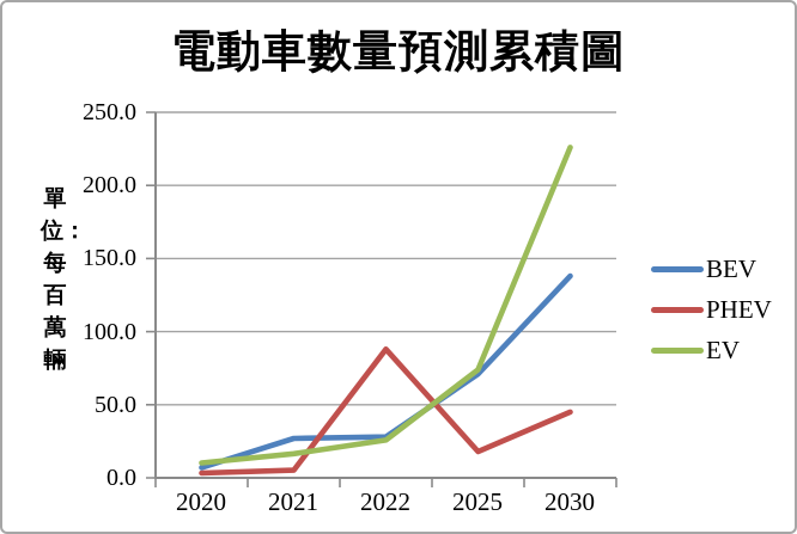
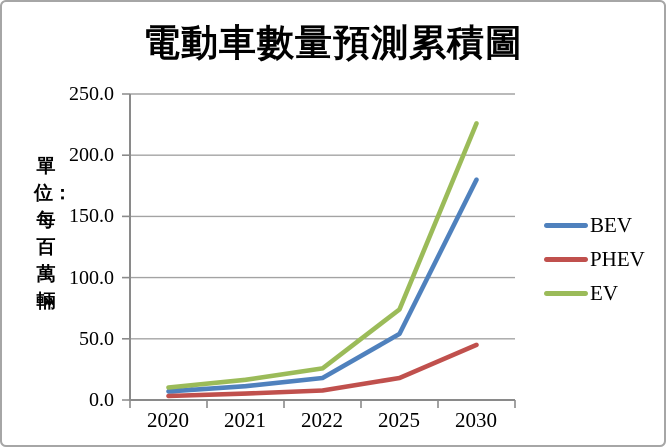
BEV/2021: 27 -> 11
BEV/2022: 28 -> 18
PHEV/2022: 88 -> 8
BEV/2025: 71 -> 54
BEV/2030: 138 -> 180
